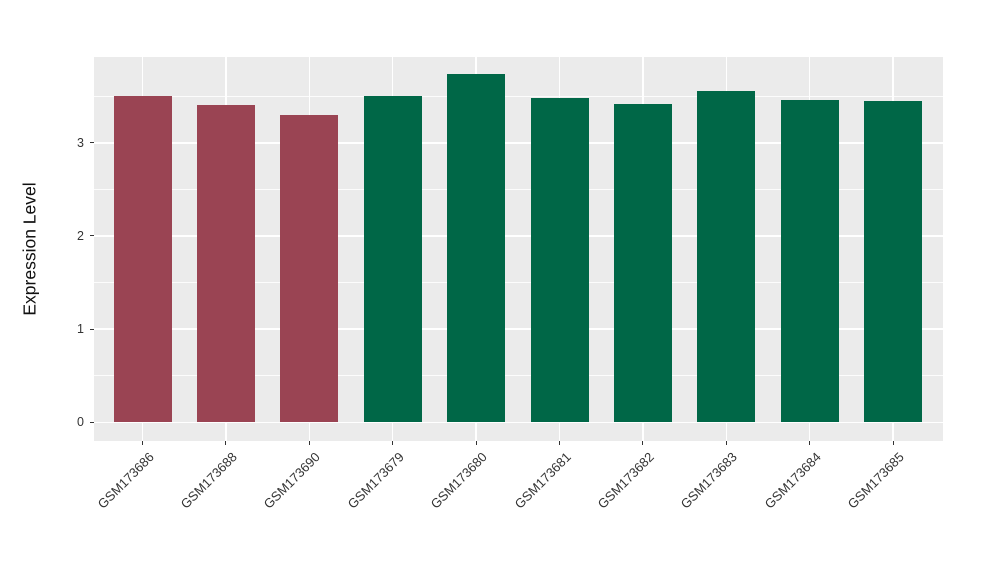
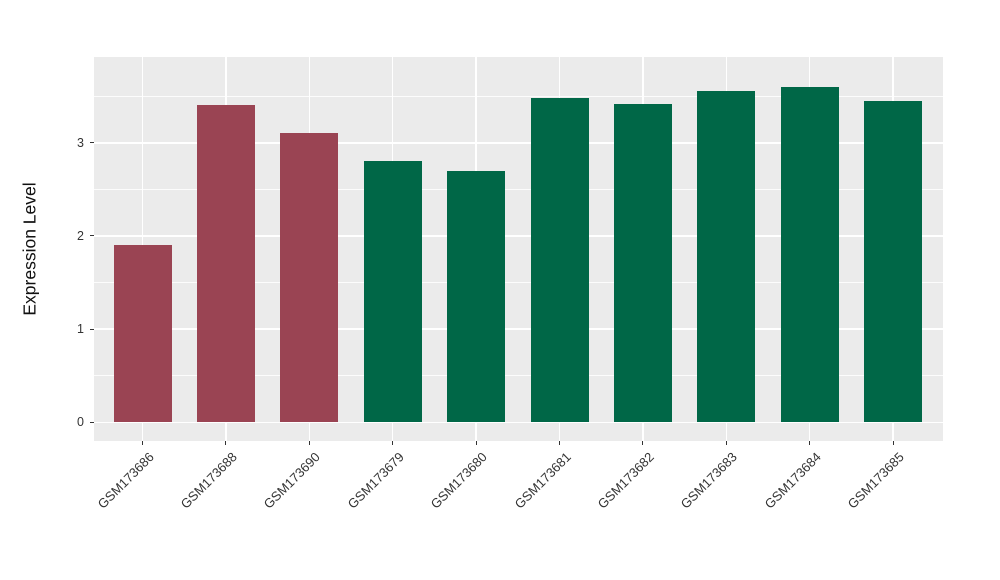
GSM173686: 3.5 -> 1.9
GSM173690: 3.3 -> 3.1
GSM173679: 3.5 -> 2.8
GSM173680: 3.7 -> 2.7
GSM173684: 3.5 -> 3.6
